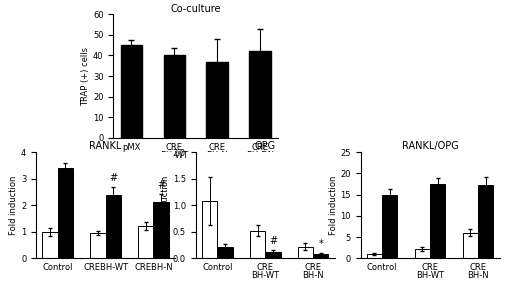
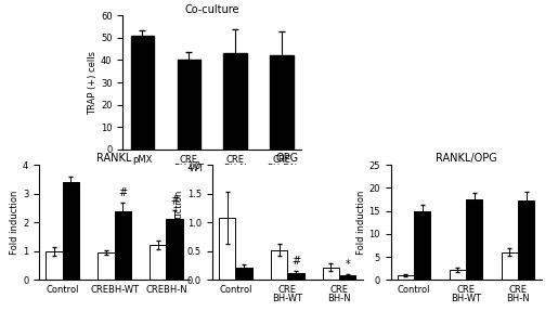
Co-culture/pMX: 45 -> 51
Co-culture/CRE BH-N: 37 -> 43
